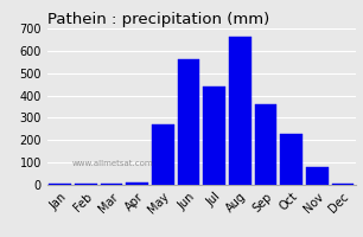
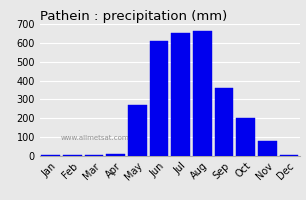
Jun: 560 -> 610
Jul: 440 -> 650
Oct: 230 -> 200
